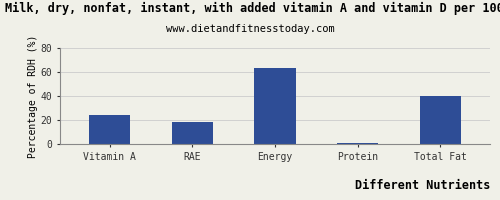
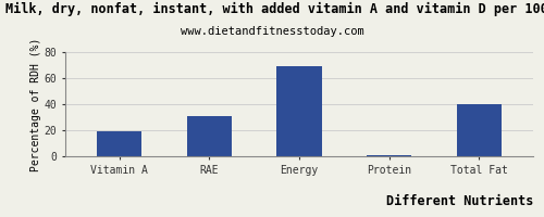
Vitamin A: 24 -> 19
RAE: 18 -> 31
Energy: 63 -> 69
